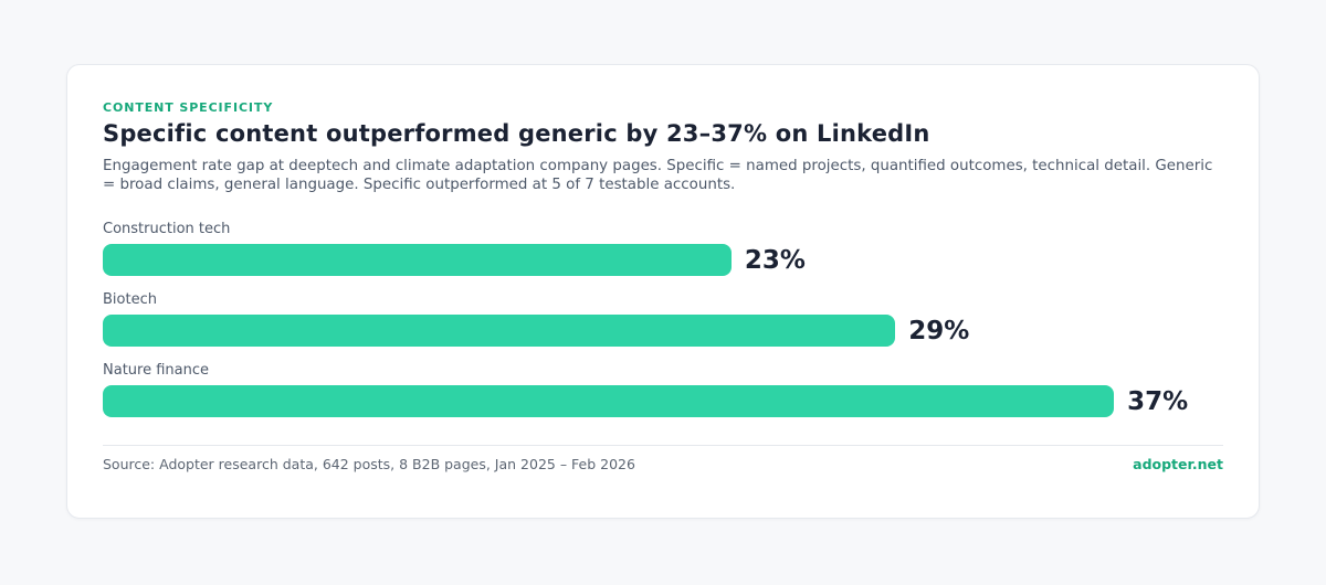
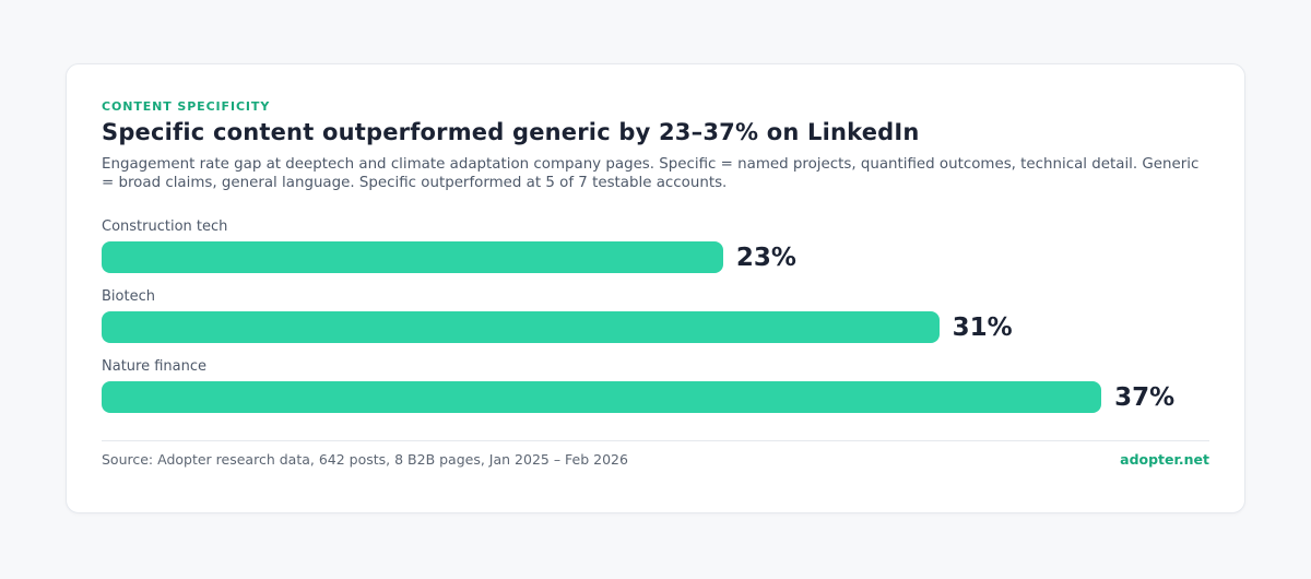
Biotech: 29% -> 31%
